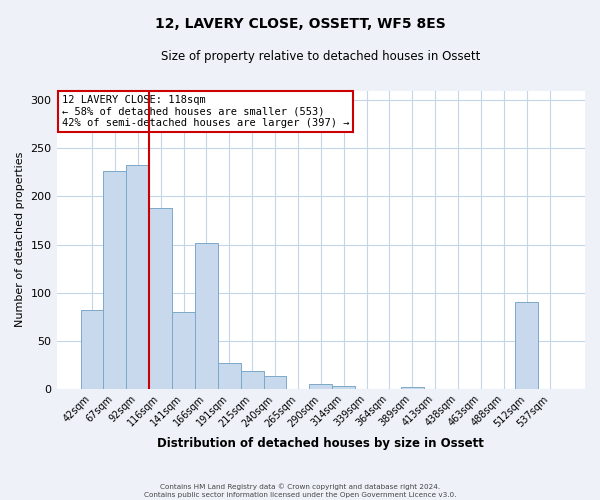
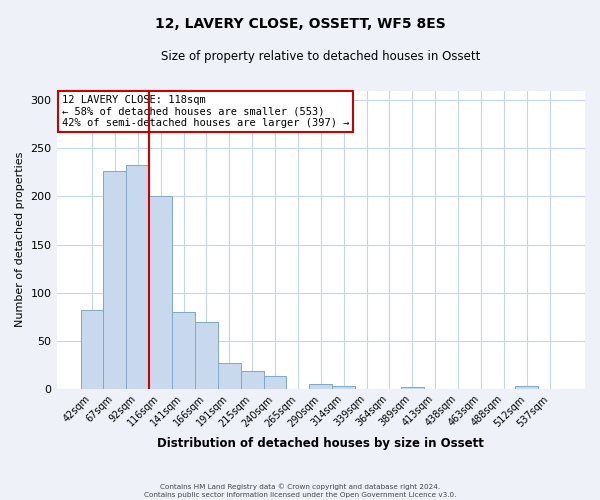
116sqm: 188 -> 200
166sqm: 152 -> 70
512sqm: 90 -> 3
